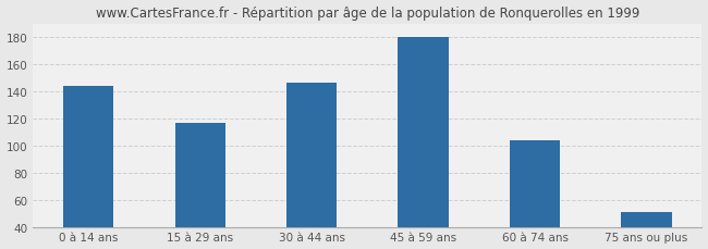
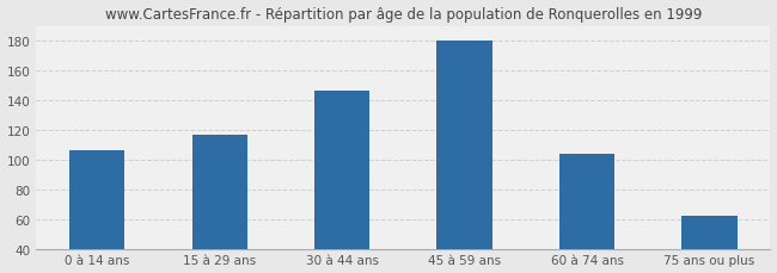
0 à 14 ans: 144 -> 106
75 ans ou plus: 51 -> 62
